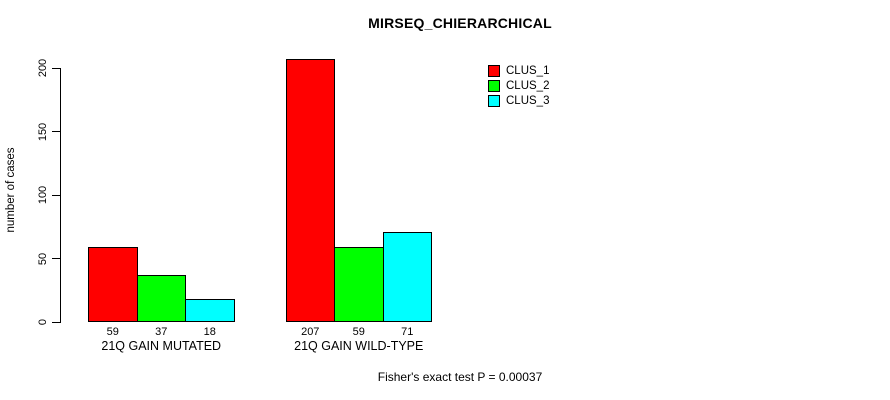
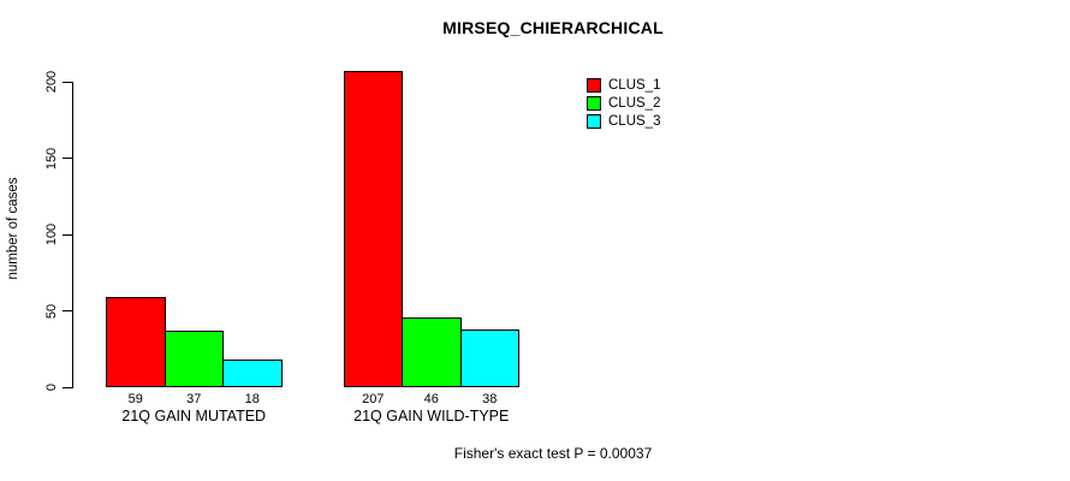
CLUS_2/21Q GAIN WILD-TYPE: 59 -> 46
CLUS_3/21Q GAIN WILD-TYPE: 71 -> 38
